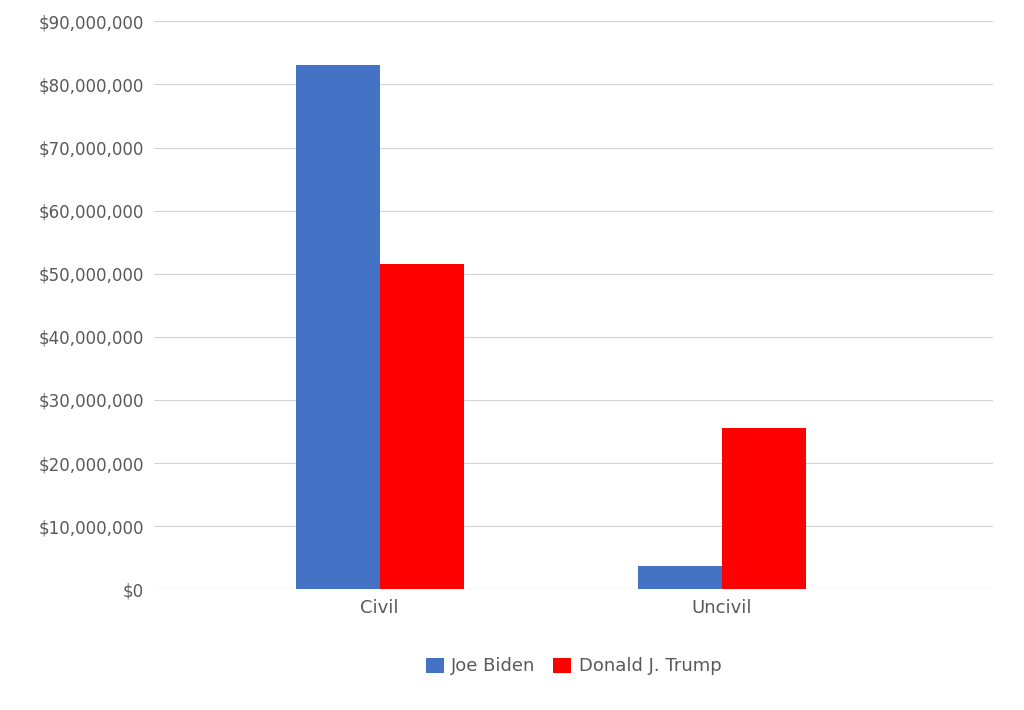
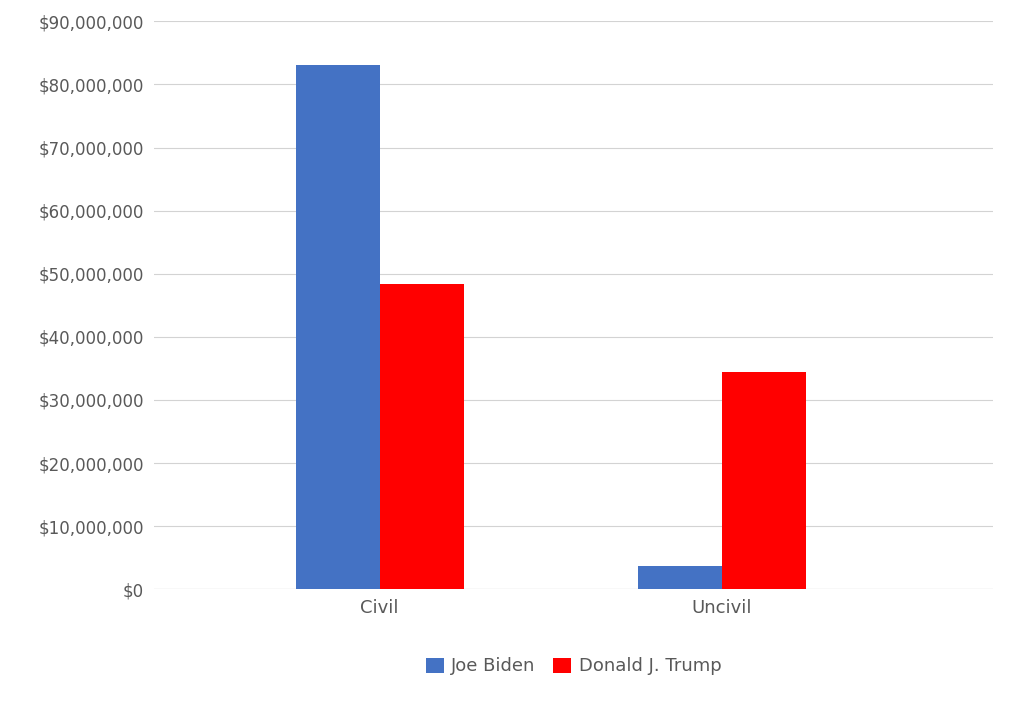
Donald J. Trump/Civil: $51,500,000 -> $48,400,000
Donald J. Trump/Uncivil: $25,500,000 -> $34,400,000
